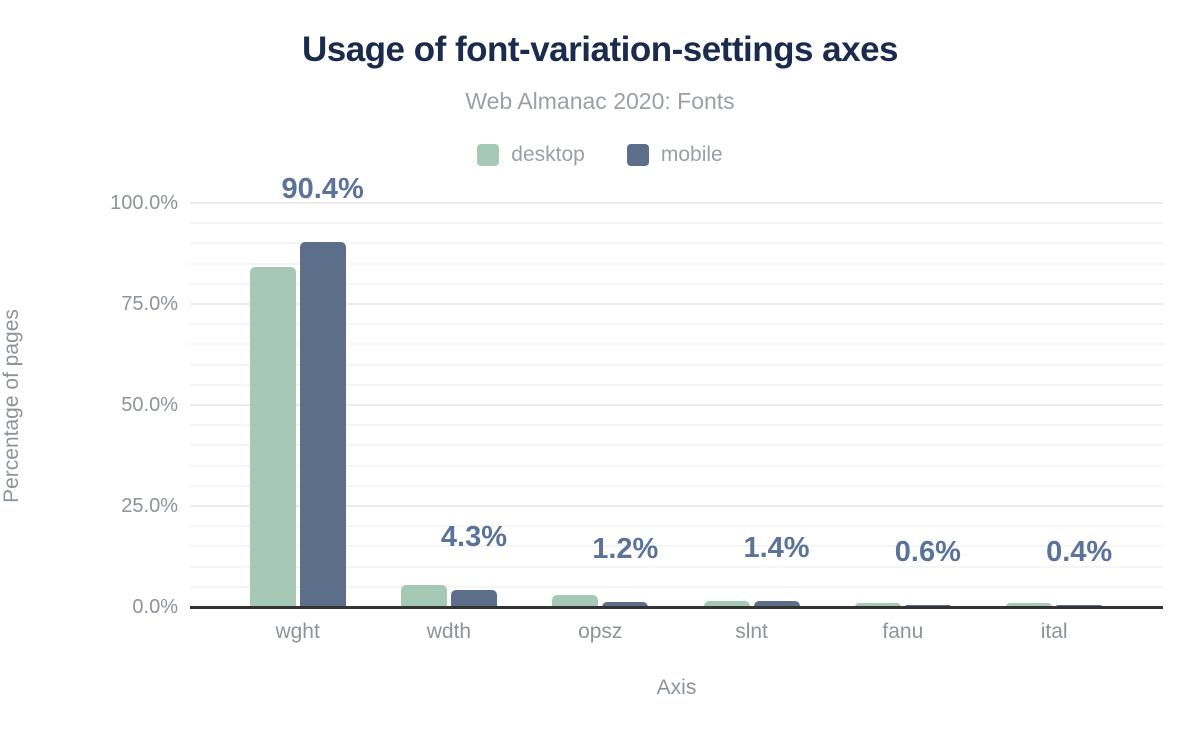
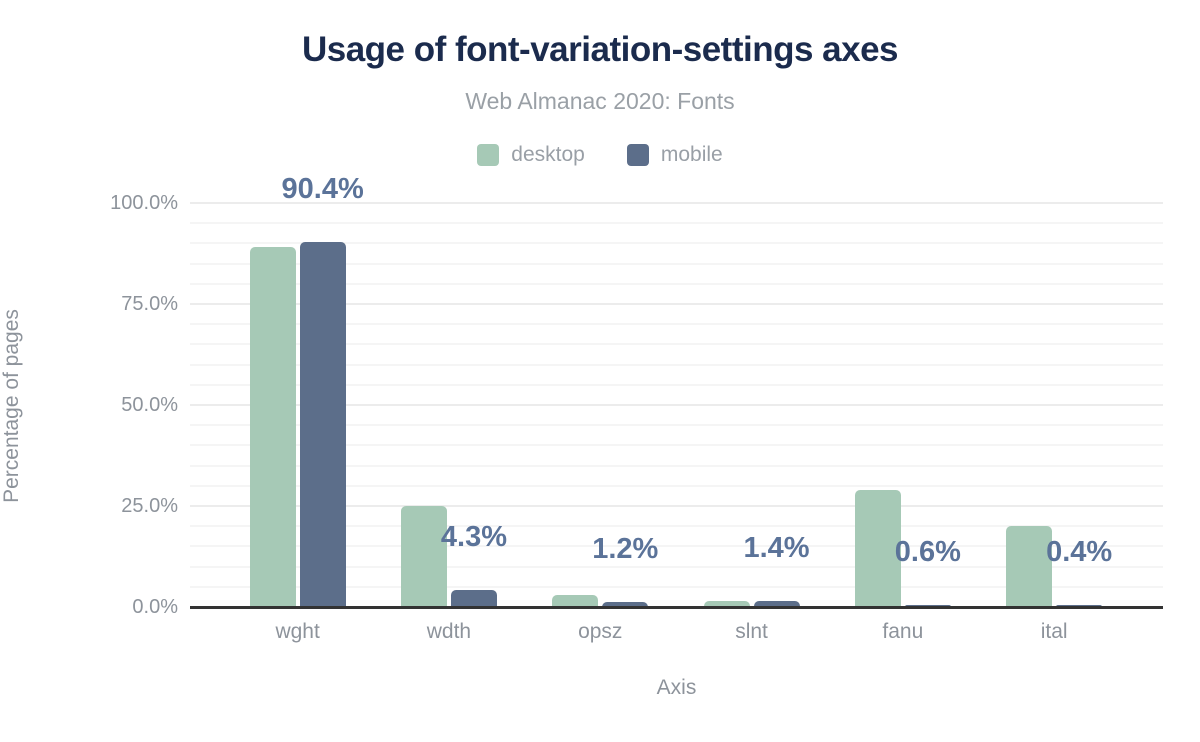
desktop/wght: 84% -> 89%
desktop/wdth: 5% -> 25%
desktop/fanu: 1% -> 29%
desktop/ital: 1% -> 20%
